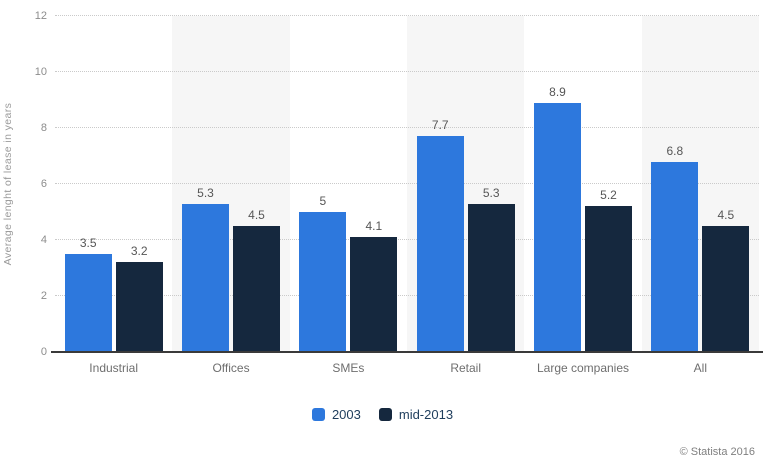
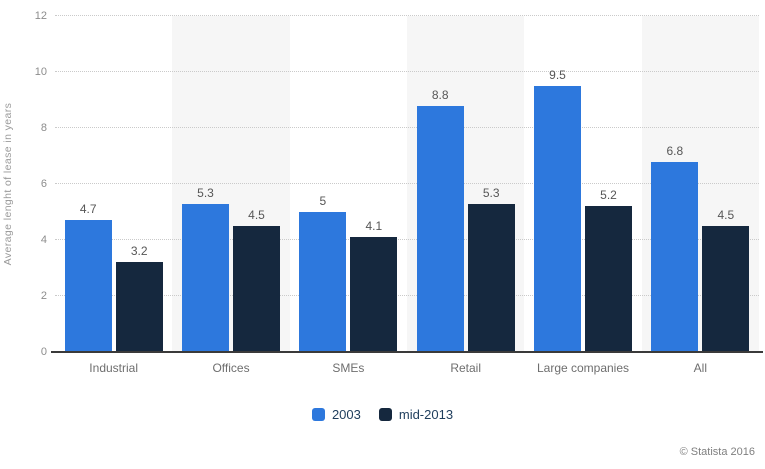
2003/Industrial: 3.5 -> 4.7
2003/Retail: 7.7 -> 8.8
2003/Large companies: 8.9 -> 9.5
